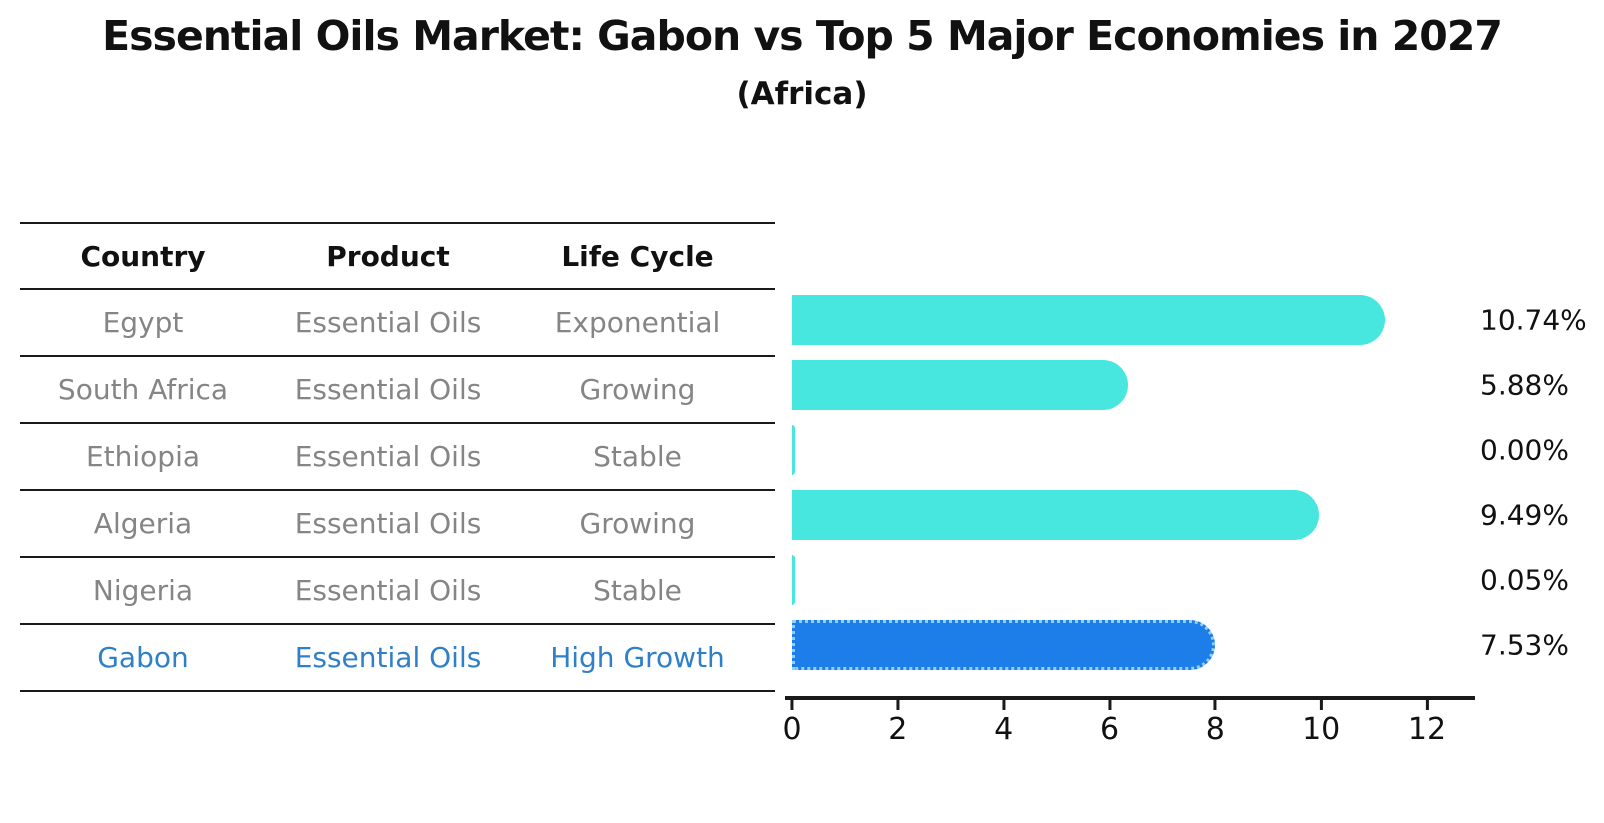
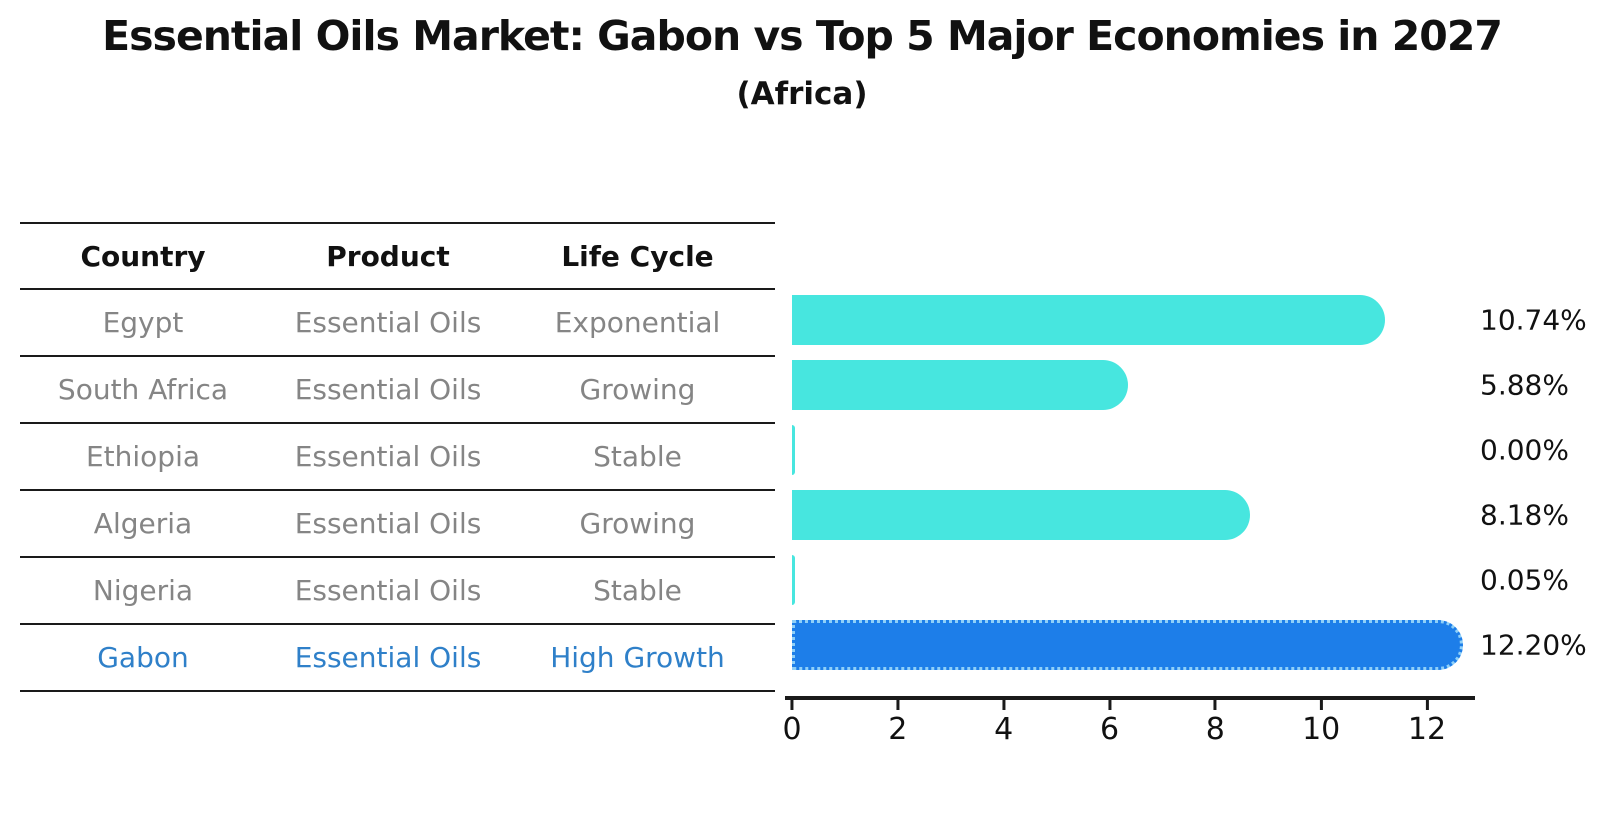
Algeria: 9.49% -> 8.18%
Gabon: 7.53% -> 12.20%
